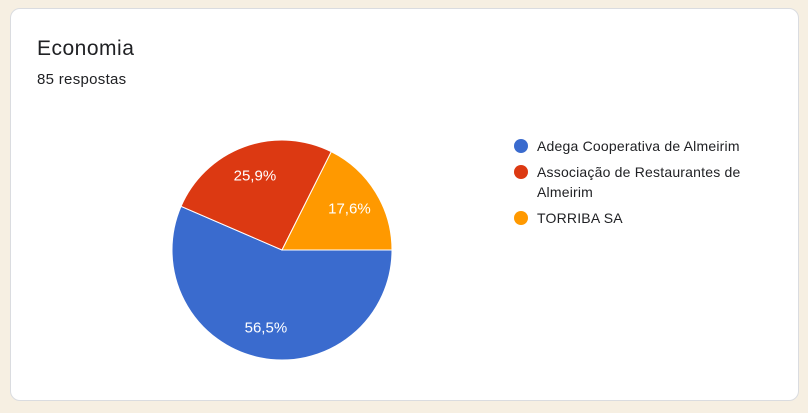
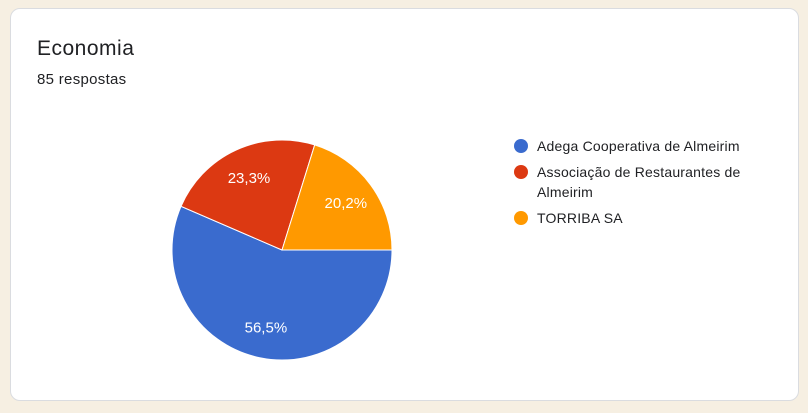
Associação de Restaurantes de Almeirim: 25,9% -> 23,3%
TORRIBA SA: 17,6% -> 20,2%
